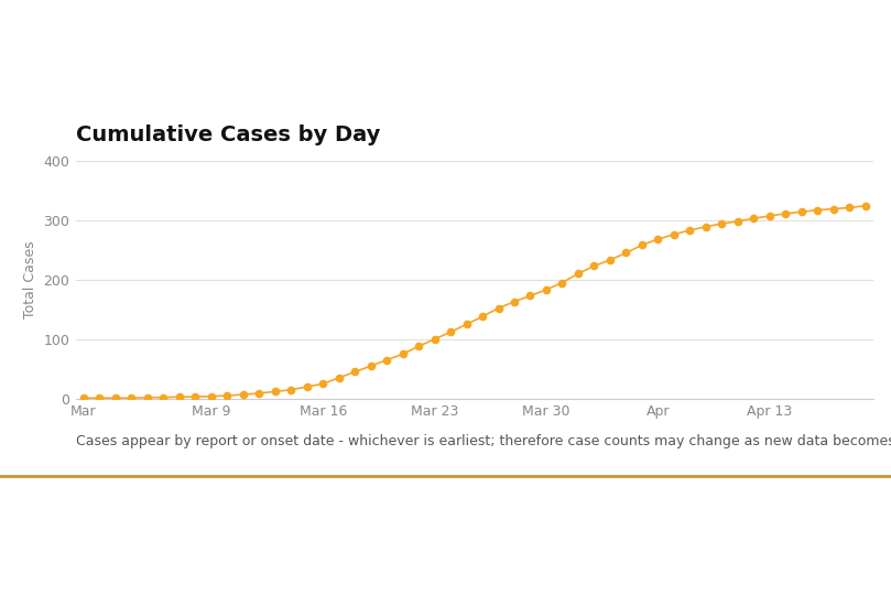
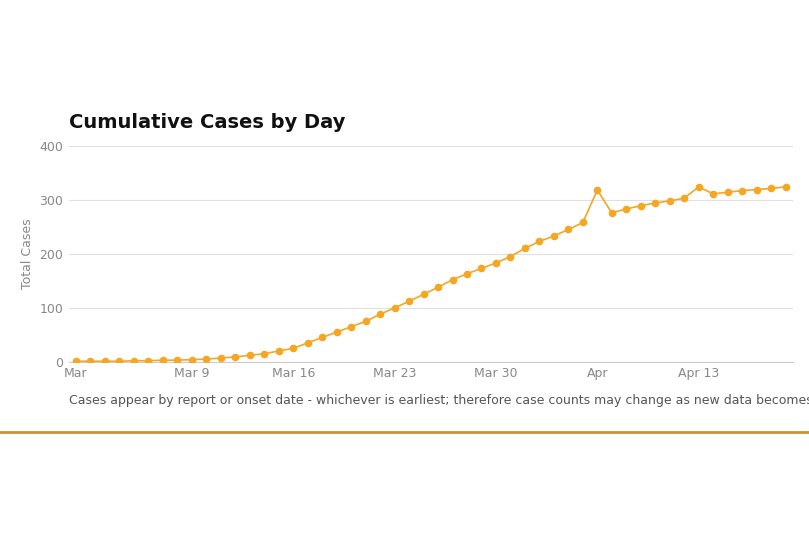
Apr: 268 -> 318
Apr 13: 307 -> 324
